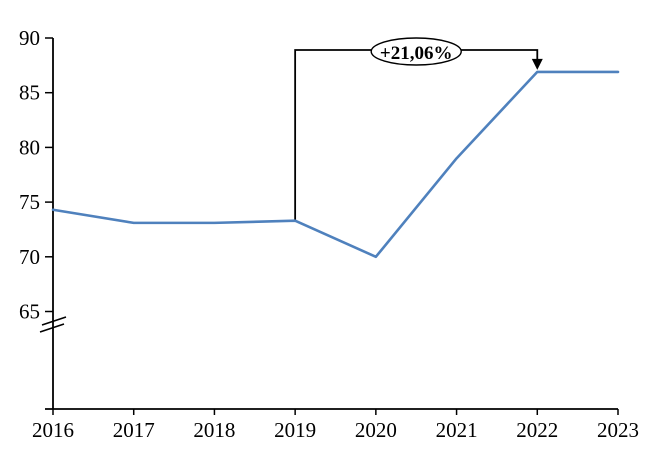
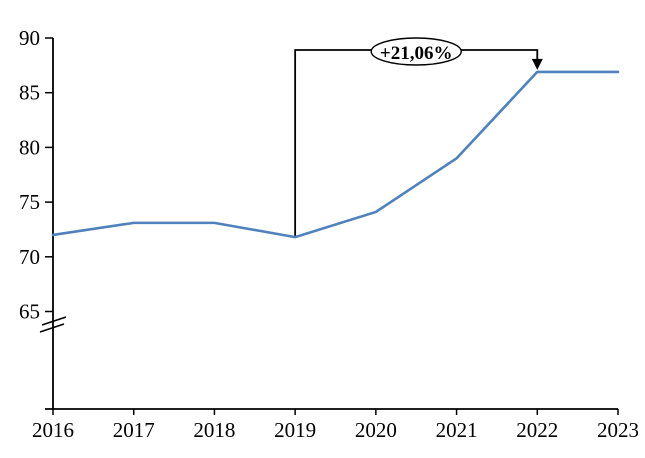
2016: 74.3 -> 72.0
2019: 73.3 -> 71.8
2020: 70.0 -> 74.1
